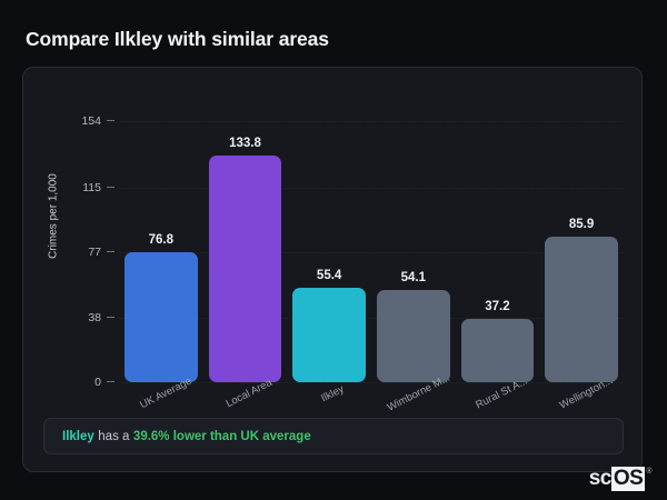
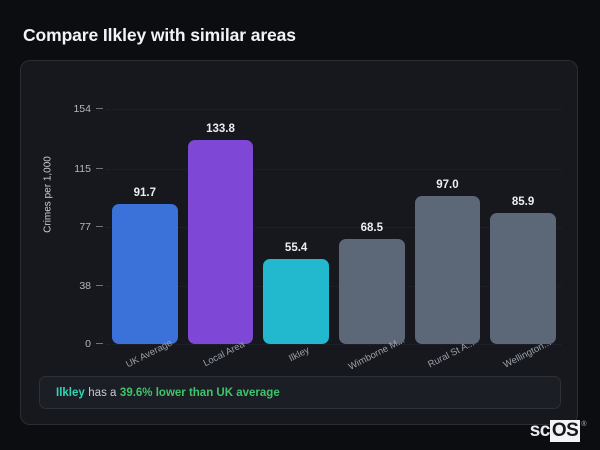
UK Average: 76.8 -> 91.7
Wimborne M...: 54.1 -> 68.5
Rural St A...: 37.2 -> 97.0
